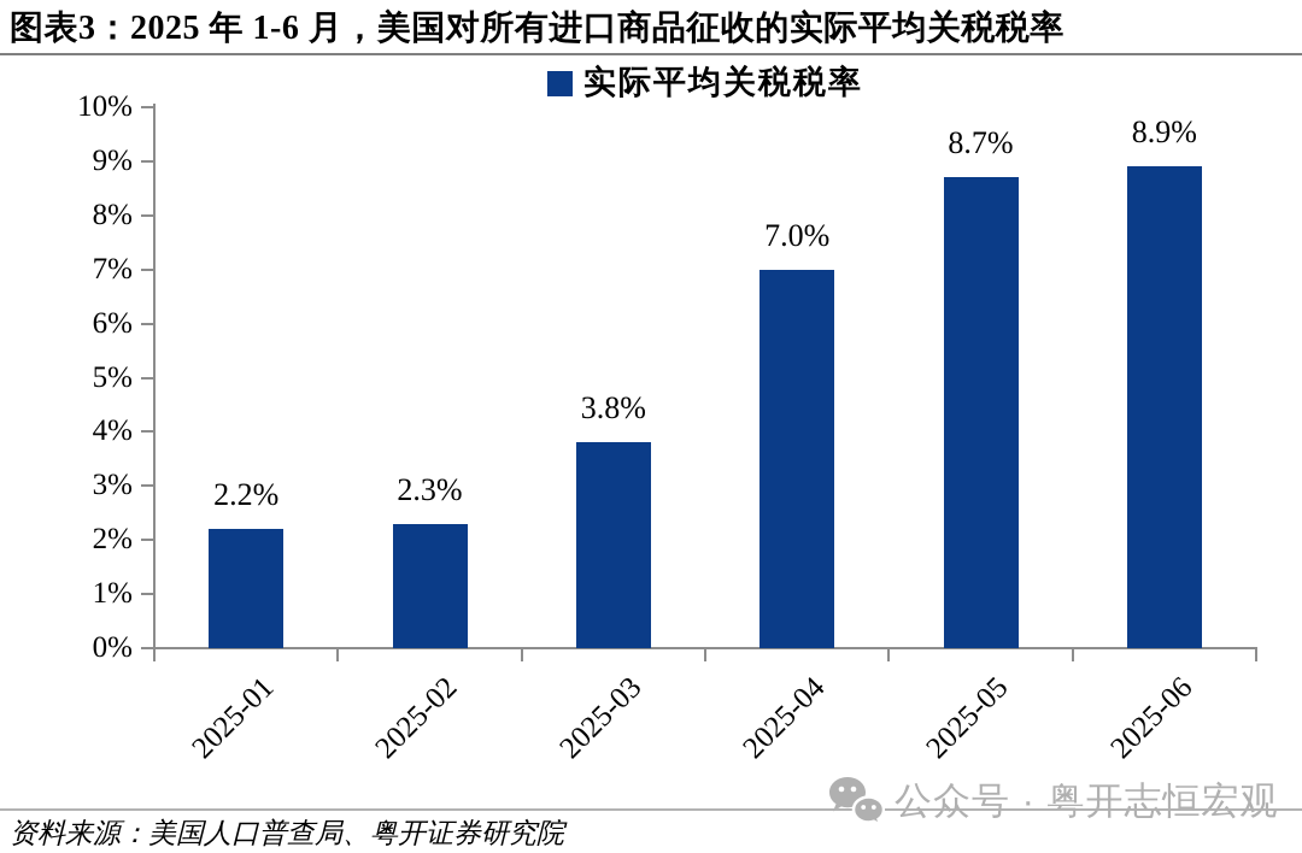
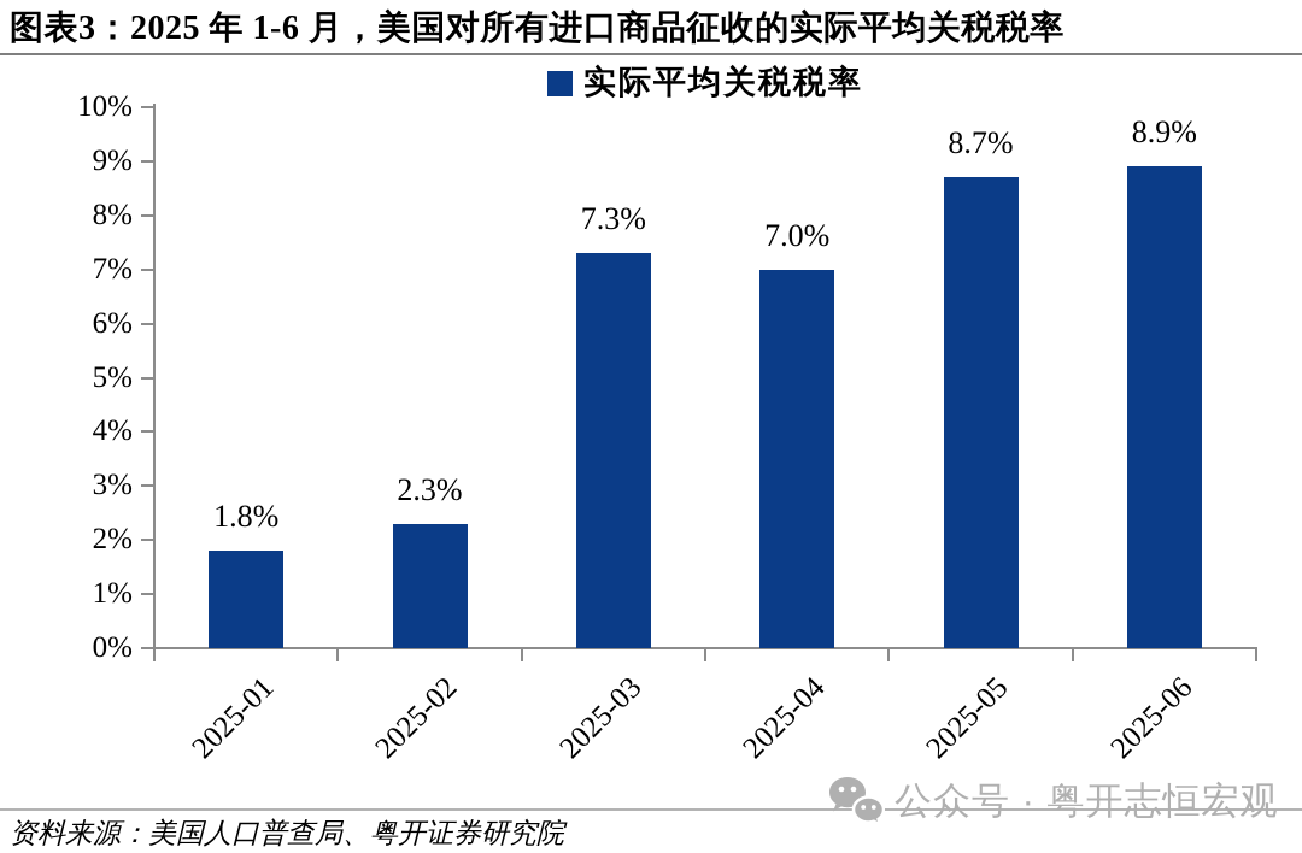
2025-01: 2.2% -> 1.8%
2025-03: 3.8% -> 7.3%
